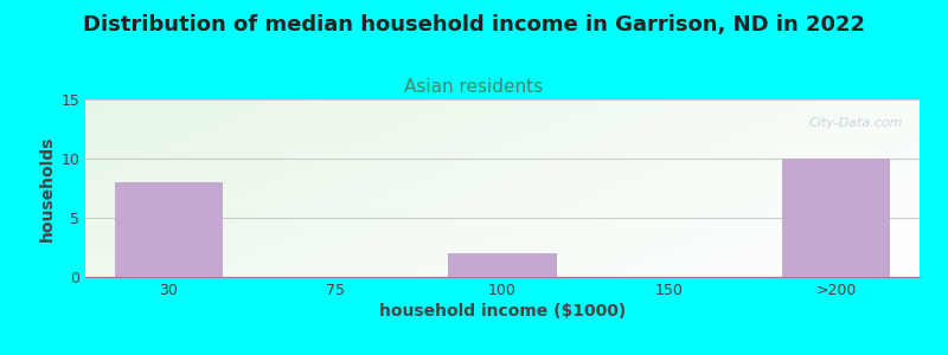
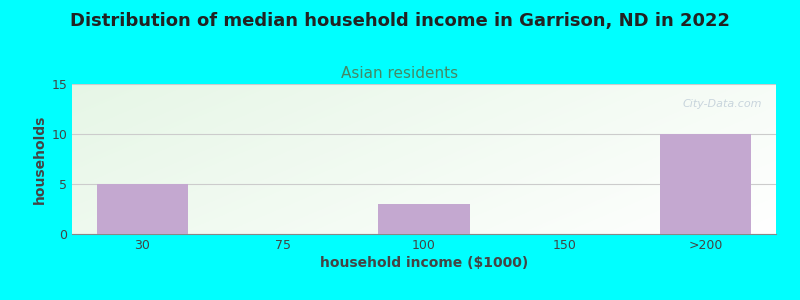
30: 8 -> 5
100: 2 -> 3
